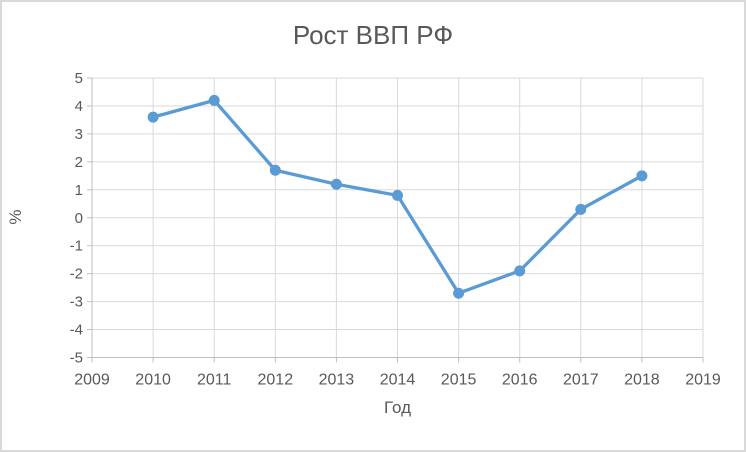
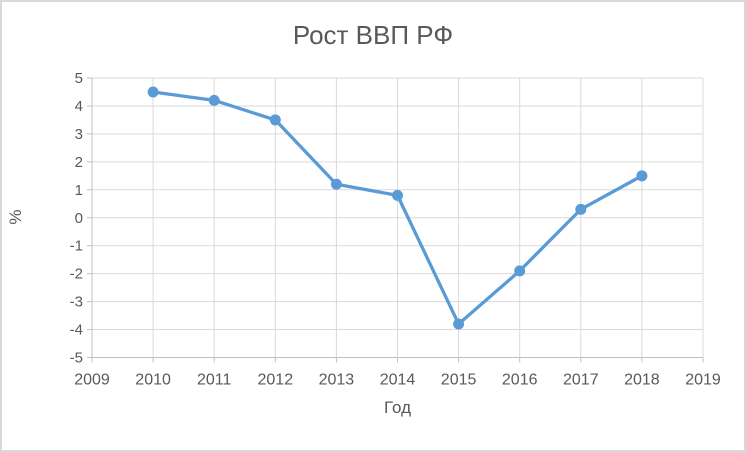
2010: 3.6 -> 4.5
2012: 1.7 -> 3.5
2015: -2.7 -> -3.8
